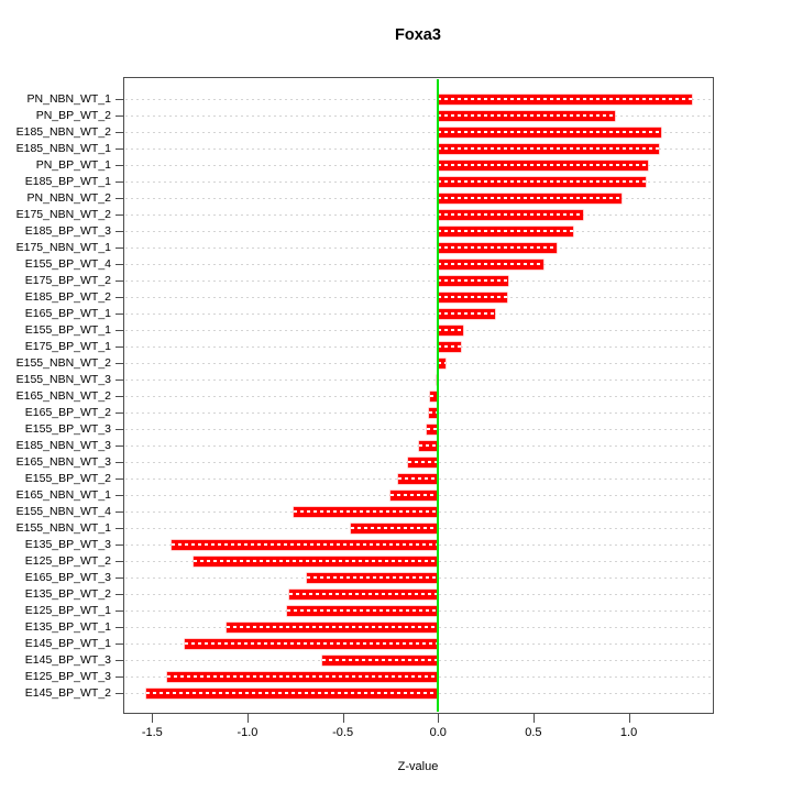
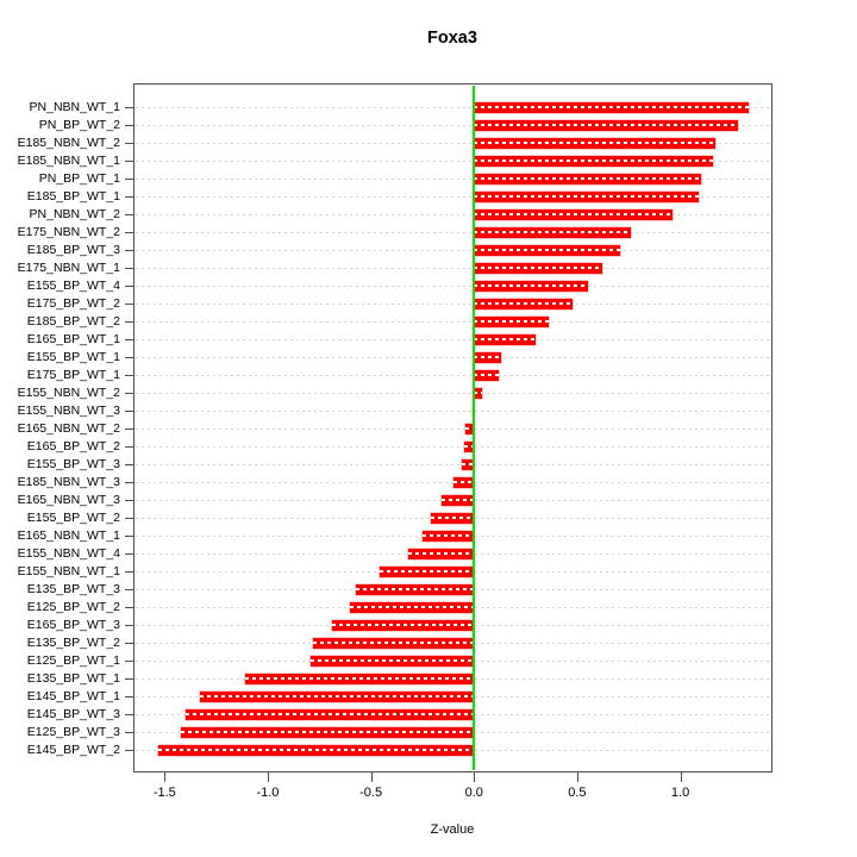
PN_BP_WT_2: 0.93 -> 1.28
E175_BP_WT_2: 0.37 -> 0.48
E155_NBN_WT_4: -0.76 -> -0.32
E135_BP_WT_3: -1.40 -> -0.57
E125_BP_WT_2: -1.28 -> -0.60
E145_BP_WT_3: -0.61 -> -1.40
